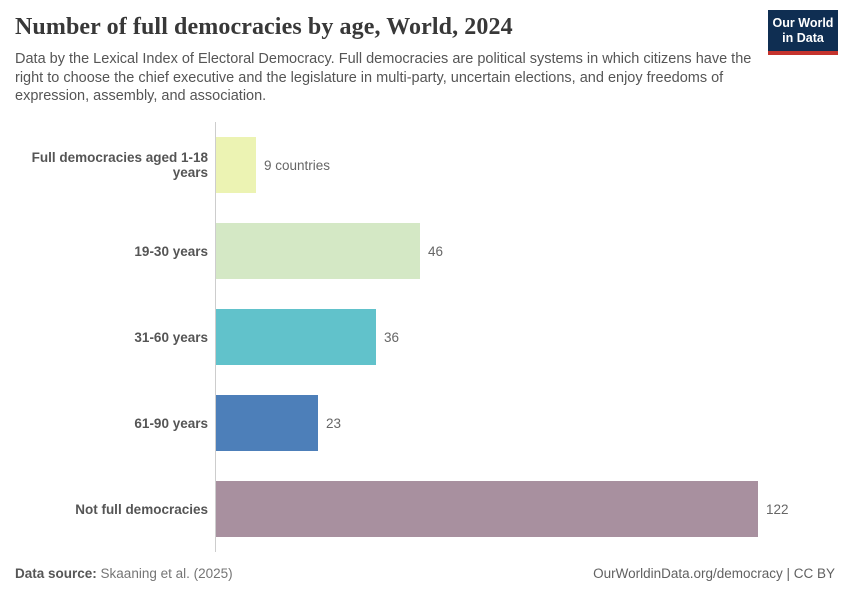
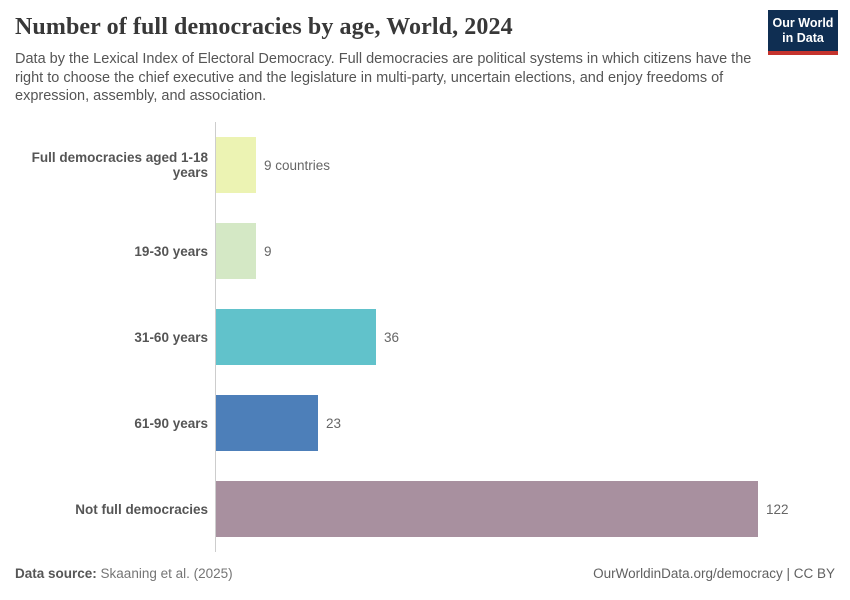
19-30 years: 46 -> 9
